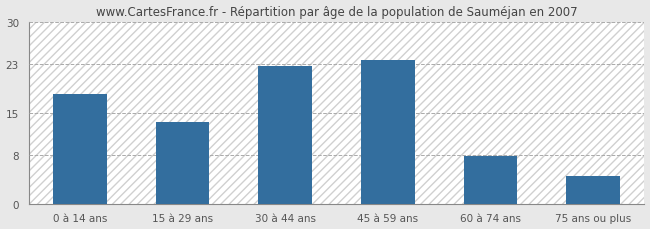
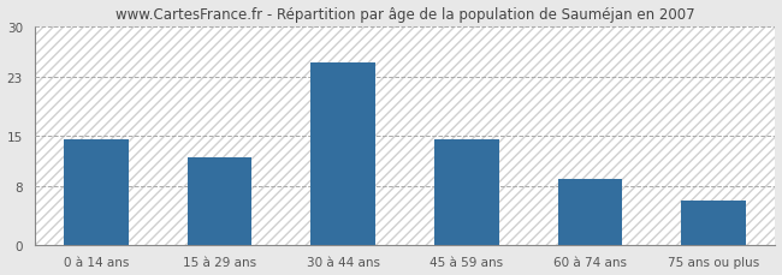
0 à 14 ans: 18.0 -> 14.5
15 à 29 ans: 13.4 -> 12.0
30 à 44 ans: 22.6 -> 25.0
45 à 59 ans: 23.6 -> 14.5
60 à 74 ans: 7.8 -> 9.0
75 ans ou plus: 4.6 -> 6.0
